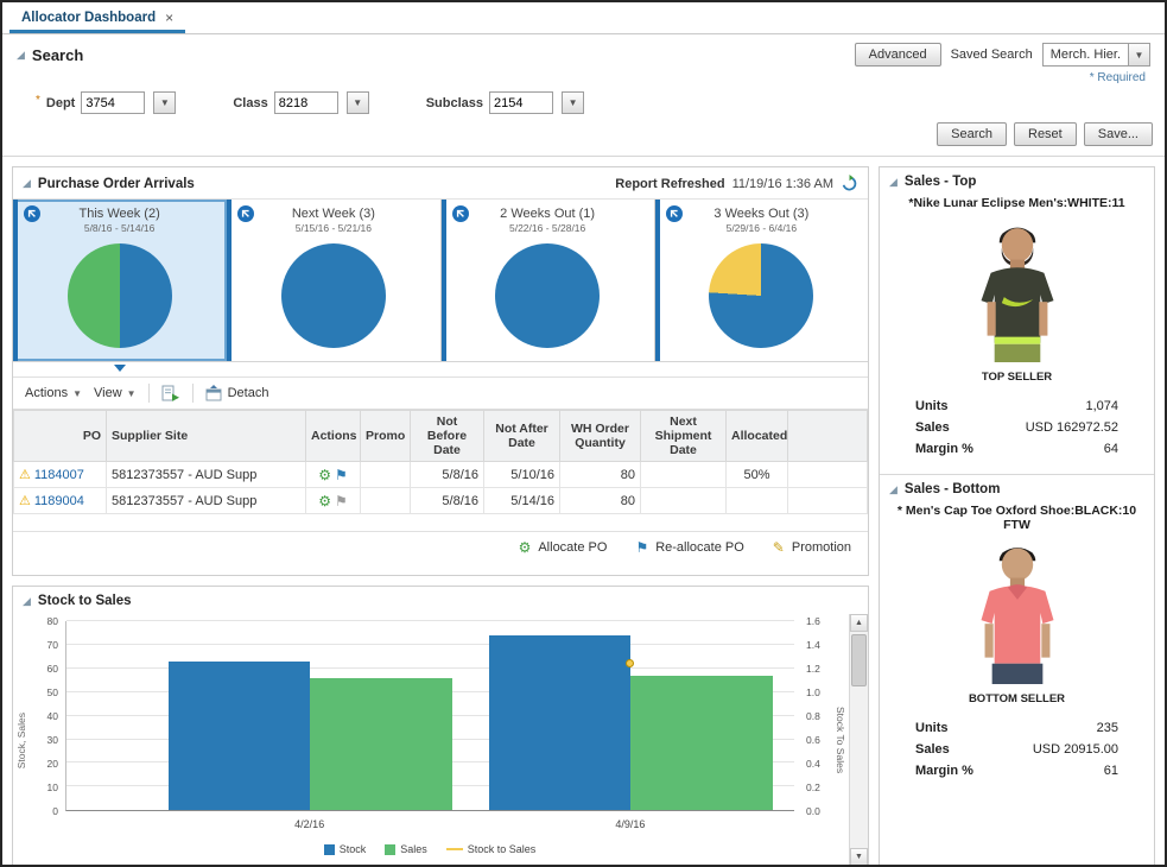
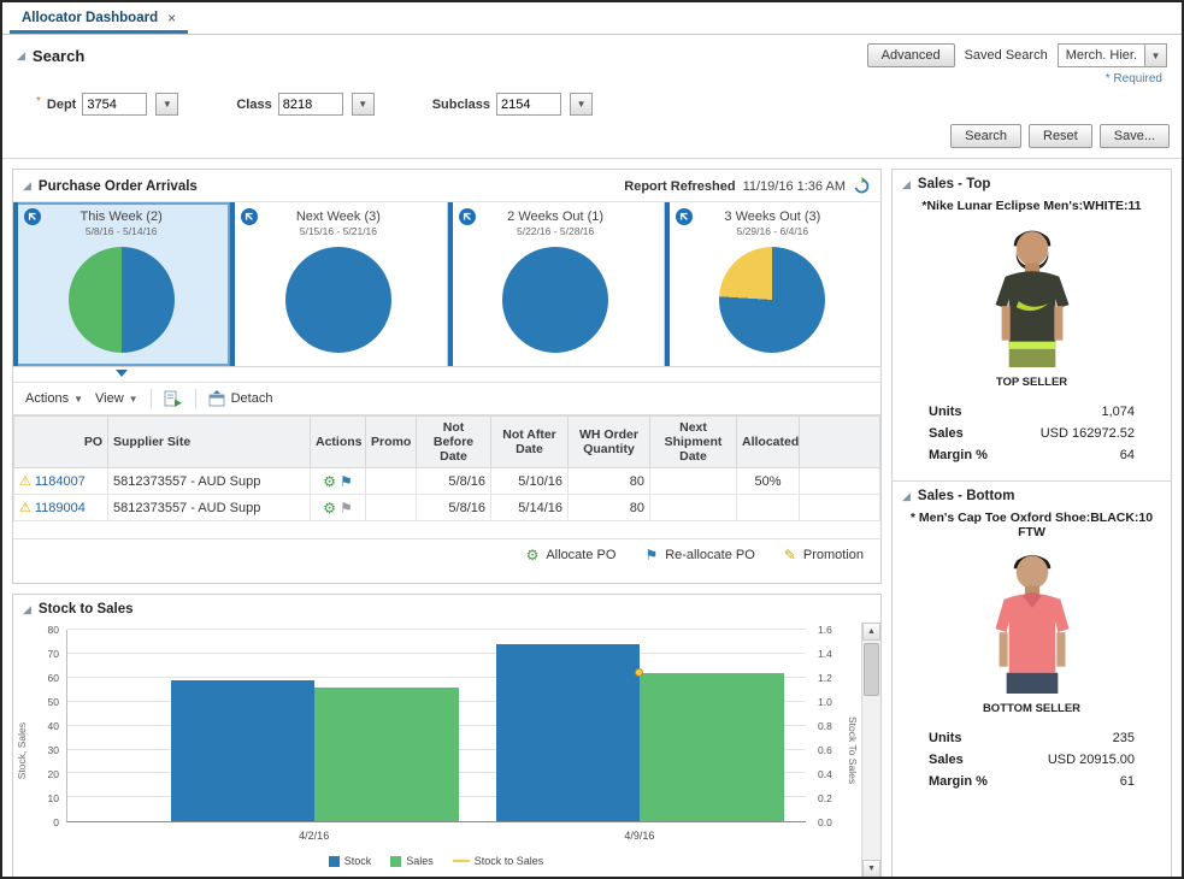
Stock/4/2/16: 63 -> 59
Sales/4/9/16: 57 -> 62
